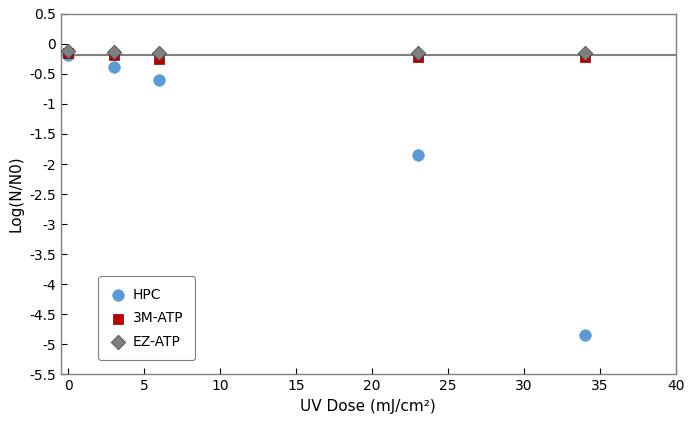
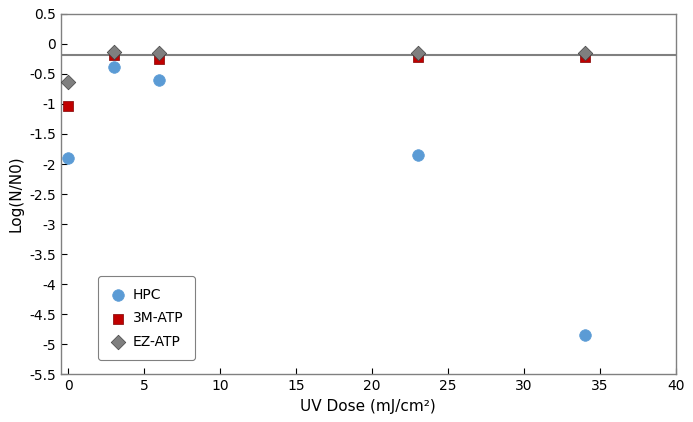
HPC/0: -0.18 -> -1.90
3M-ATP/0: -0.15 -> -1.04
EZ-ATP/0: -0.12 -> -0.64
